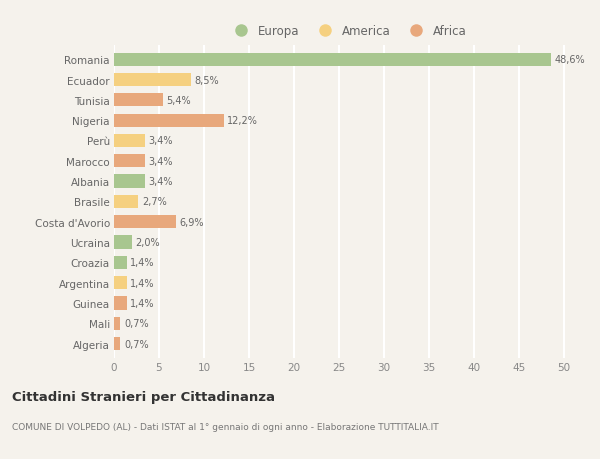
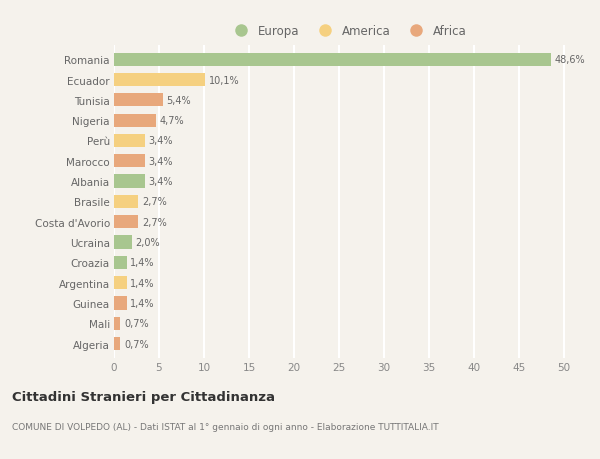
Ecuador: 8,5% -> 10,1%
Nigeria: 12,2% -> 4,7%
Costa d'Avorio: 6,9% -> 2,7%
